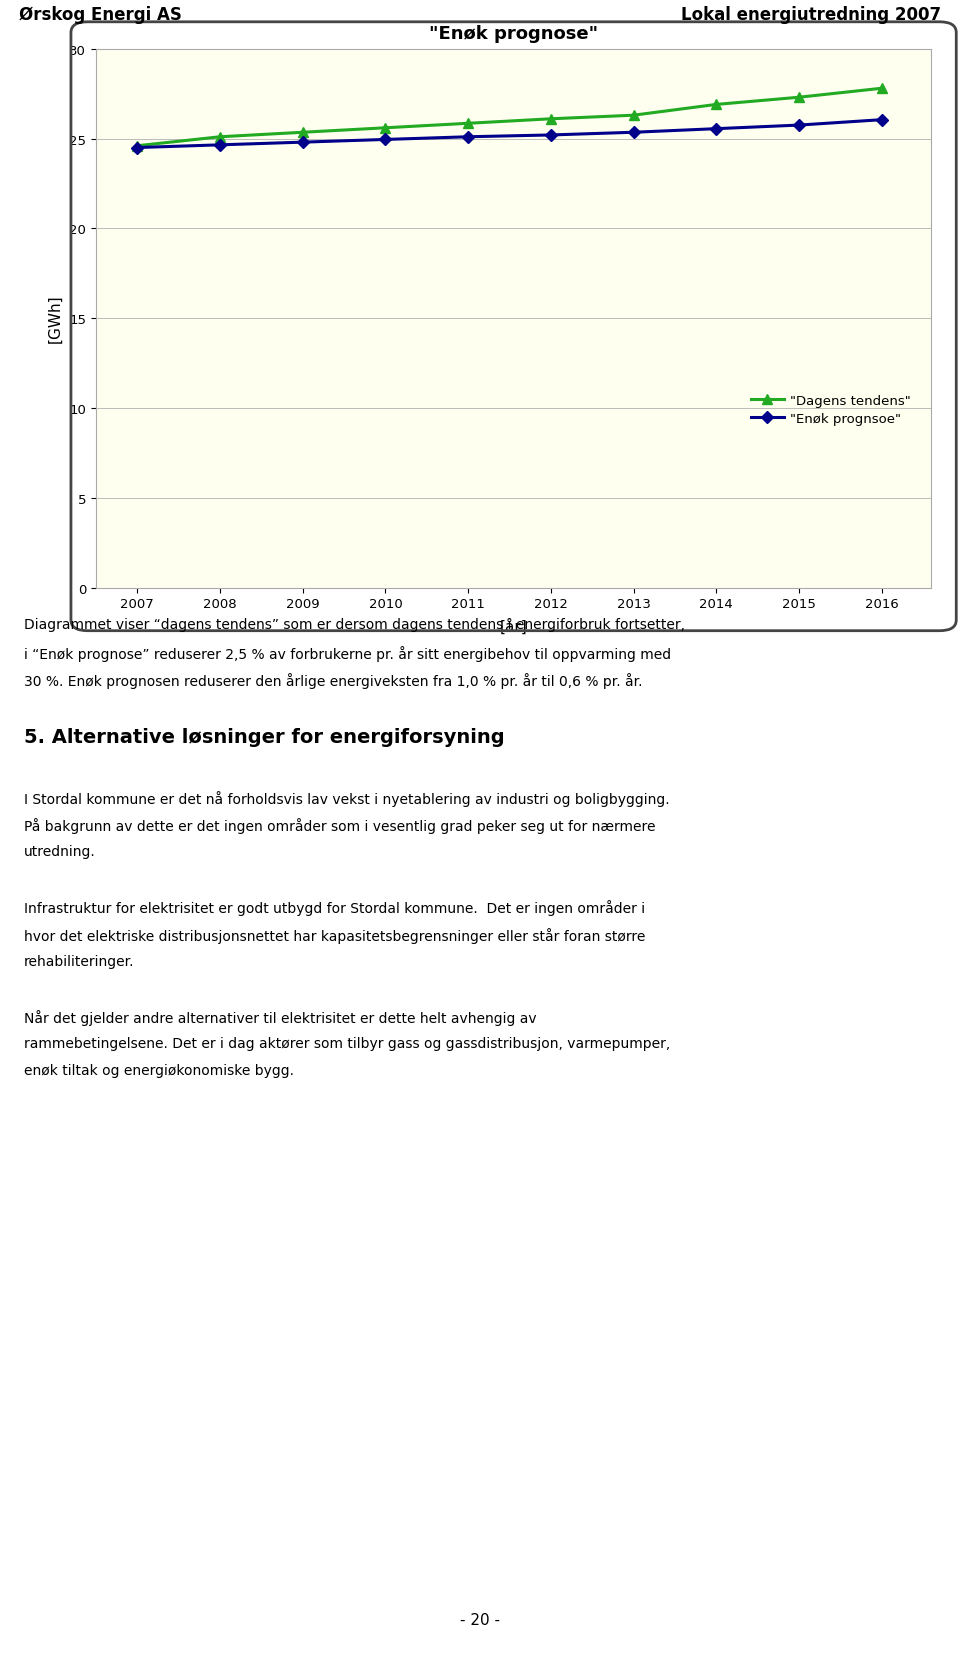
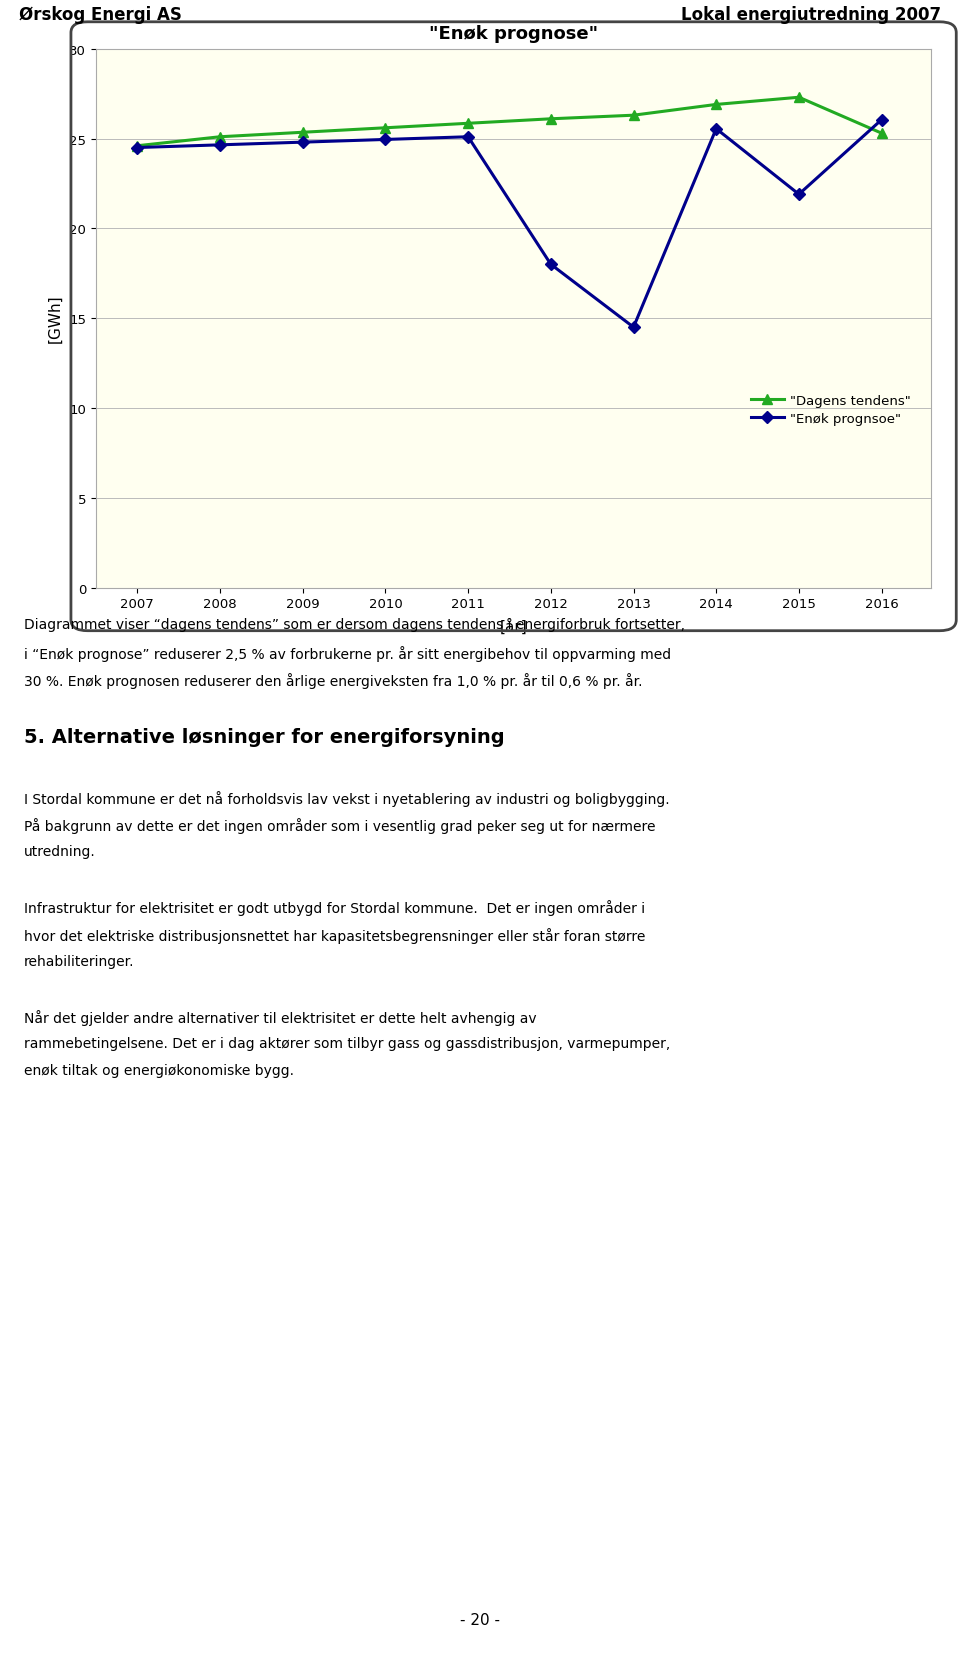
"Enøk prognsoe"/2012: 25.2 -> 18.0
"Enøk prognsoe"/2013: 25.4 -> 14.5
"Enøk prognsoe"/2015: 25.8 -> 21.9
"Dagens tendens"/2016: 27.8 -> 25.3
